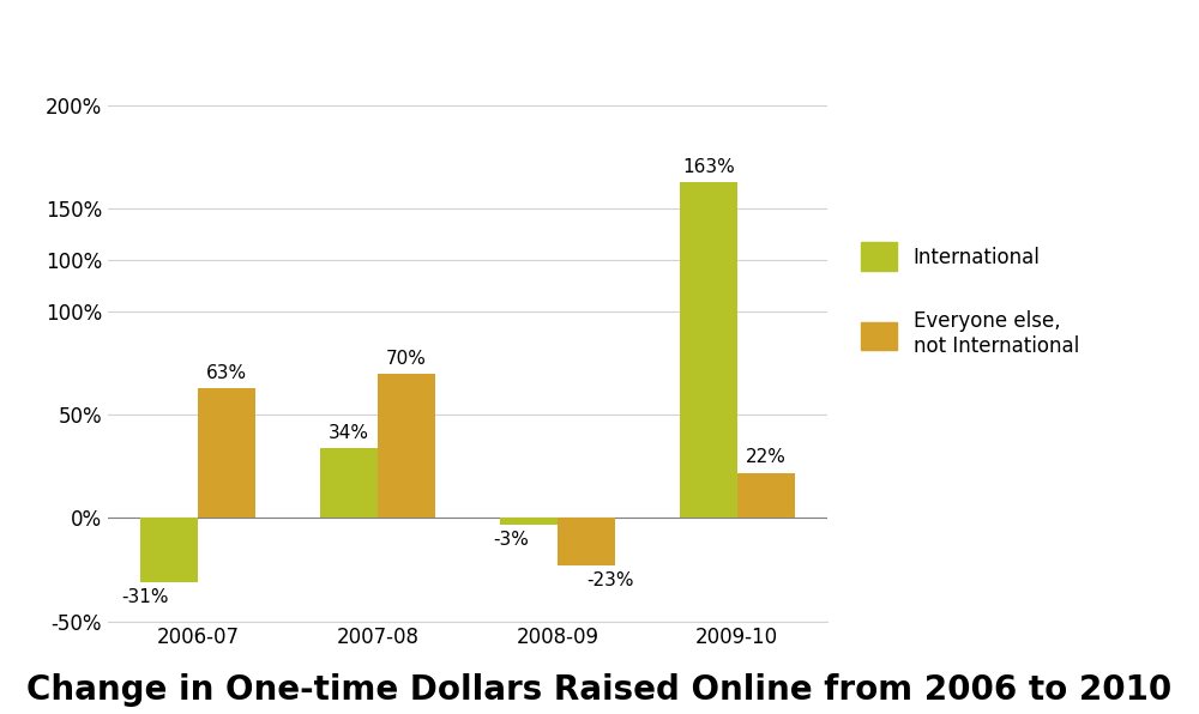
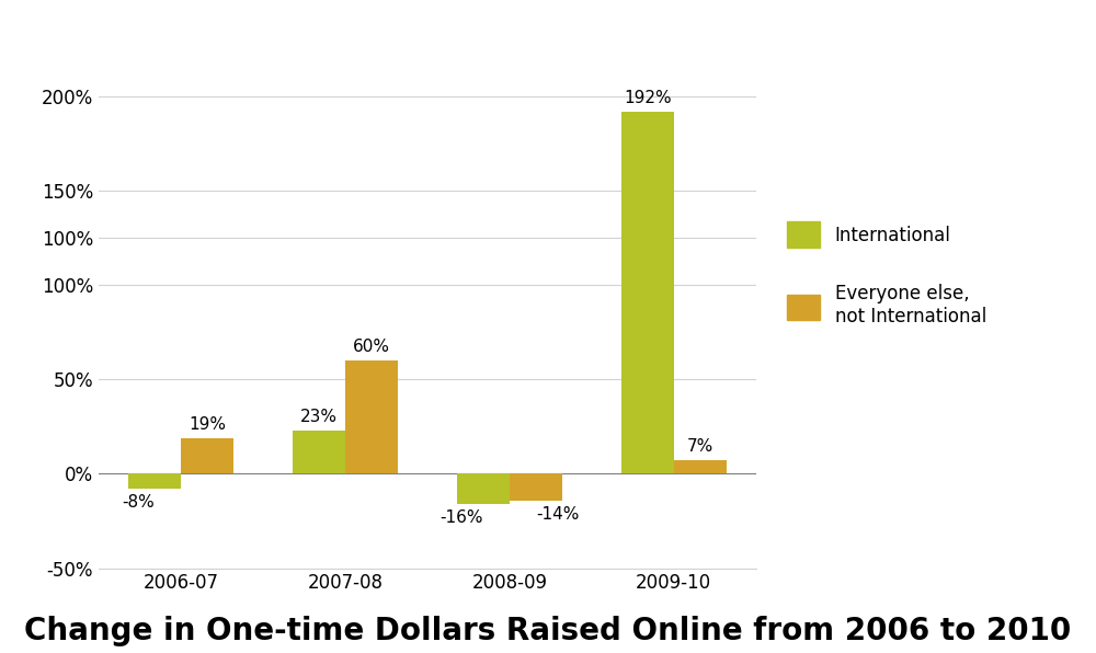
International/2006-07: -31% -> -8%
Everyone else, not International/2006-07: 63% -> 19%
International/2007-08: 34% -> 23%
Everyone else, not International/2007-08: 70% -> 60%
International/2008-09: -3% -> -16%
Everyone else, not International/2008-09: -23% -> -14%
International/2009-10: 163% -> 192%
Everyone else, not International/2009-10: 22% -> 7%
